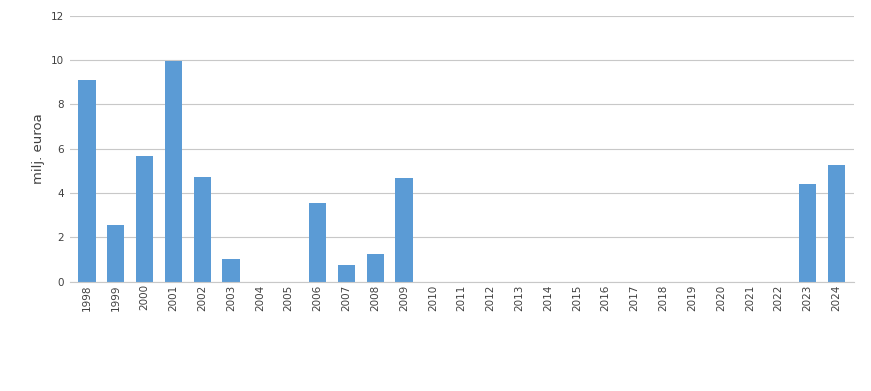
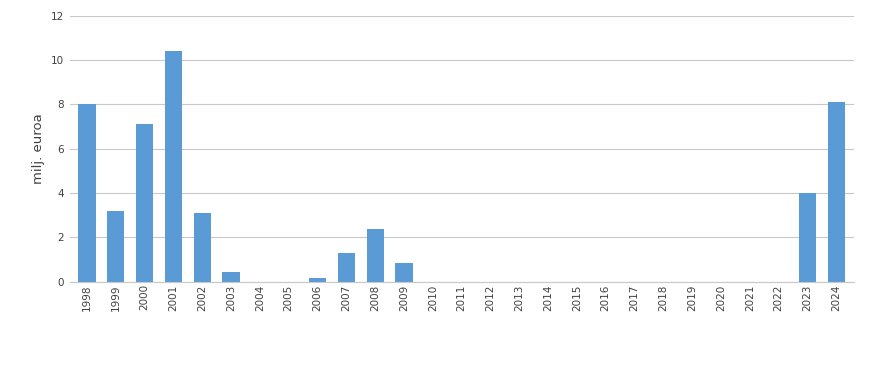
1998: 9.10 -> 8.00
1999: 2.55 -> 3.20
2000: 5.65 -> 7.10
2001: 9.95 -> 10.40
2002: 4.70 -> 3.10
2003: 1.00 -> 0.45
2006: 3.55 -> 0.18
2007: 0.75 -> 1.30
2008: 1.25 -> 2.35
2009: 4.65 -> 0.85
2023: 4.40 -> 4.00
2024: 5.25 -> 8.10
